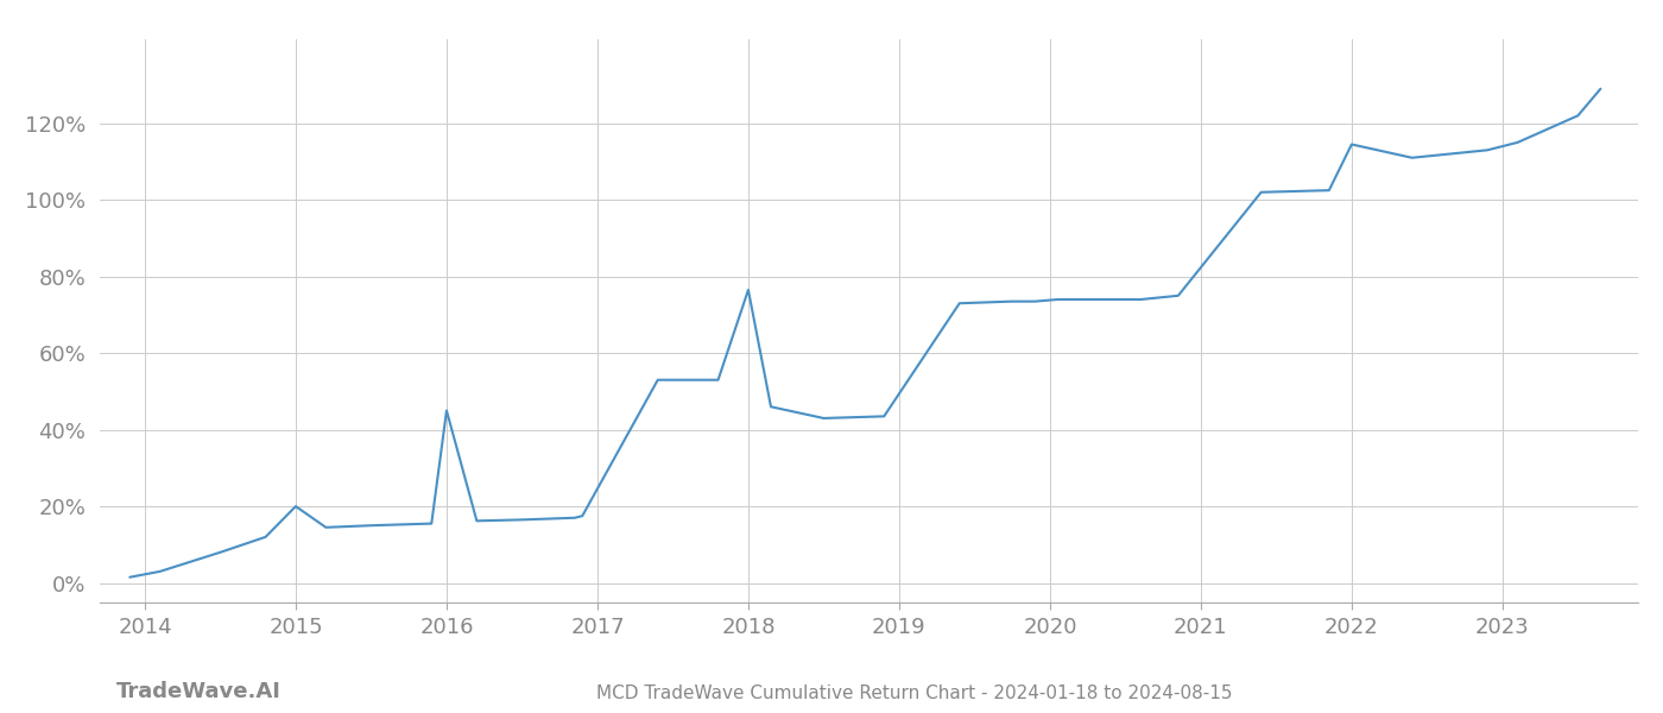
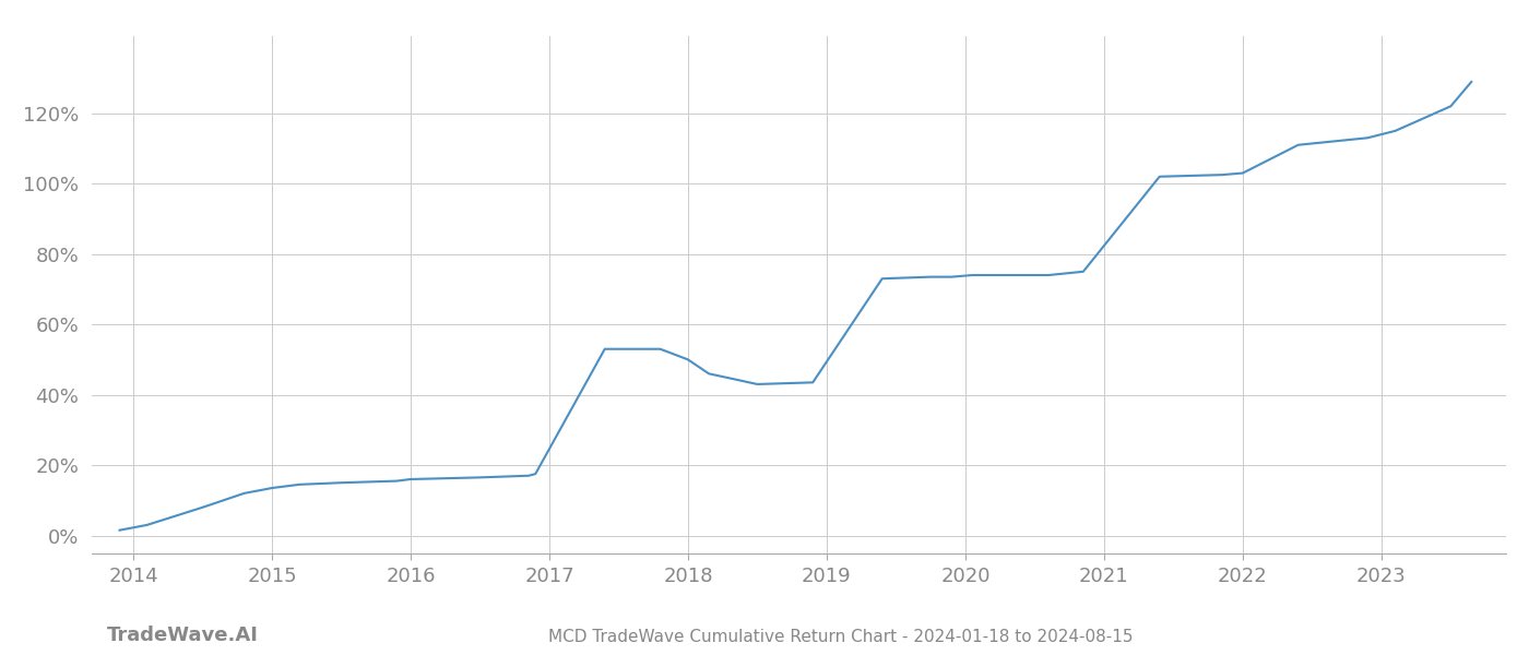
2015: 20.0% -> 13.5%
2016: 45.0% -> 16.0%
2018: 76.5% -> 50.0%
2022: 114.5% -> 103.0%
